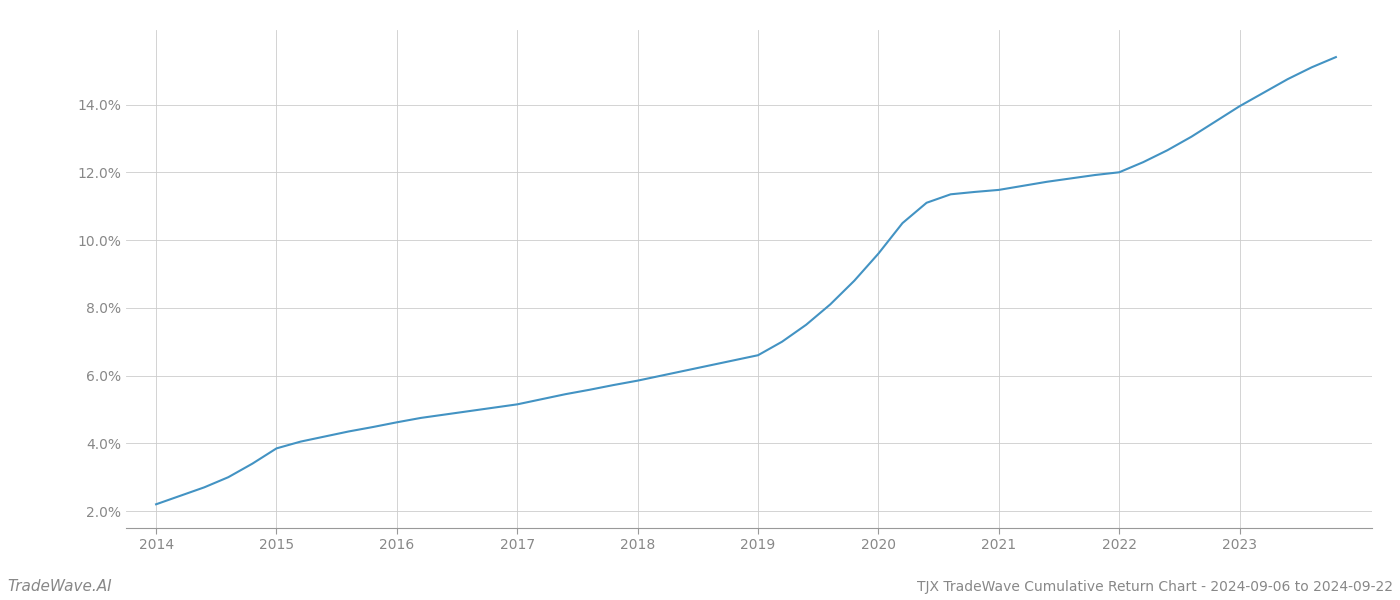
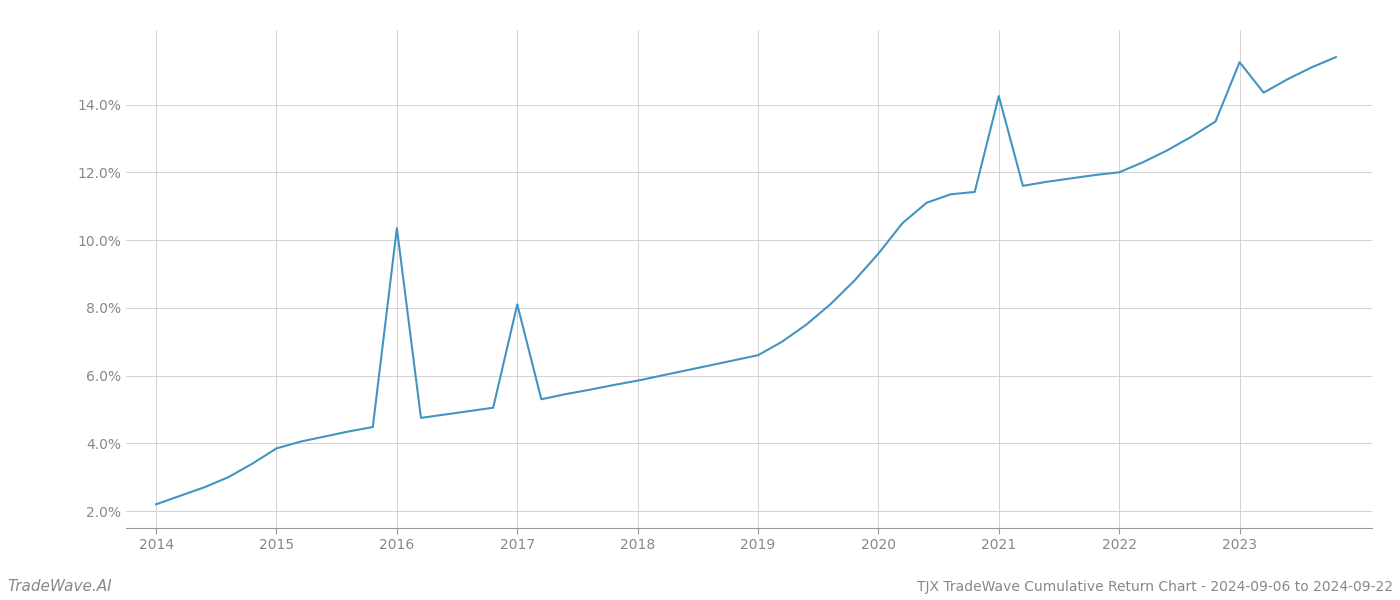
2016: 4.62% -> 10.35%
2017: 5.15% -> 8.10%
2021: 11.48% -> 14.25%
2023: 13.95% -> 15.25%
